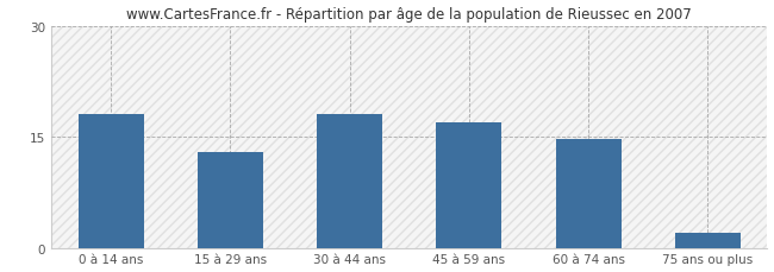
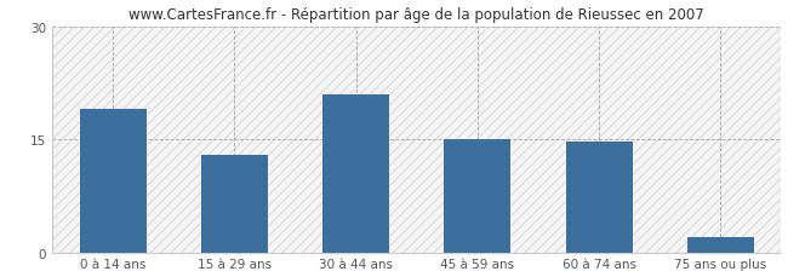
0 à 14 ans: 18.0 -> 19.0
30 à 44 ans: 18.0 -> 21.0
45 à 59 ans: 17.0 -> 15.0
